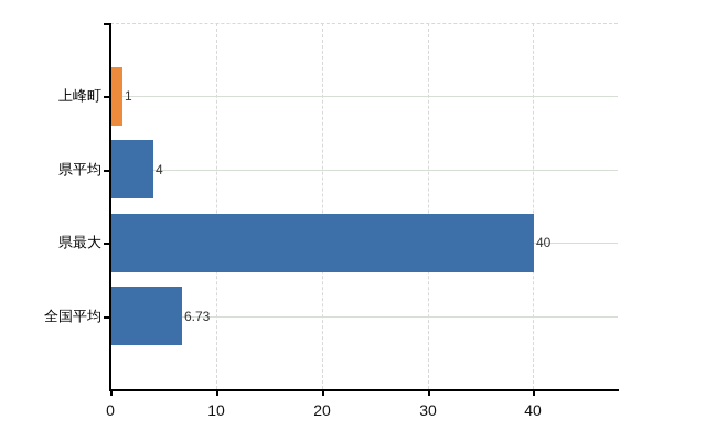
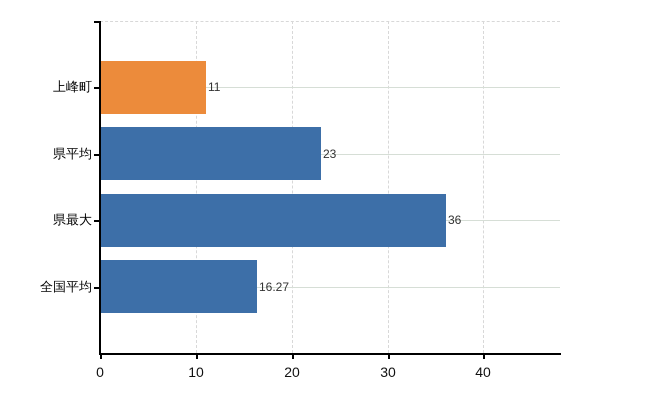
上峰町: 1 -> 11
県平均: 4 -> 23
県最大: 40 -> 36
全国平均: 6.73 -> 16.27
